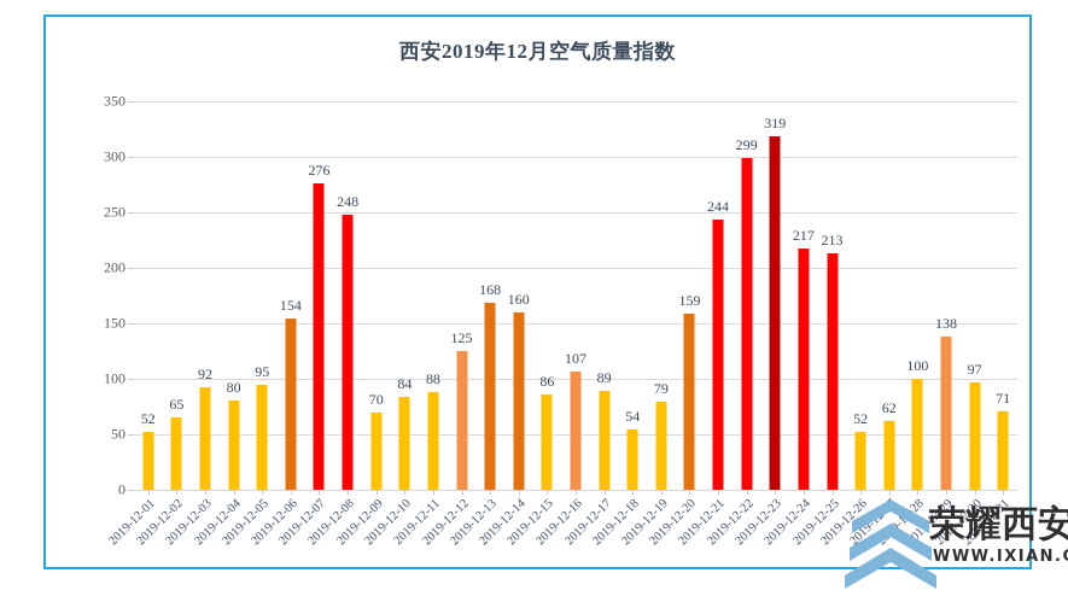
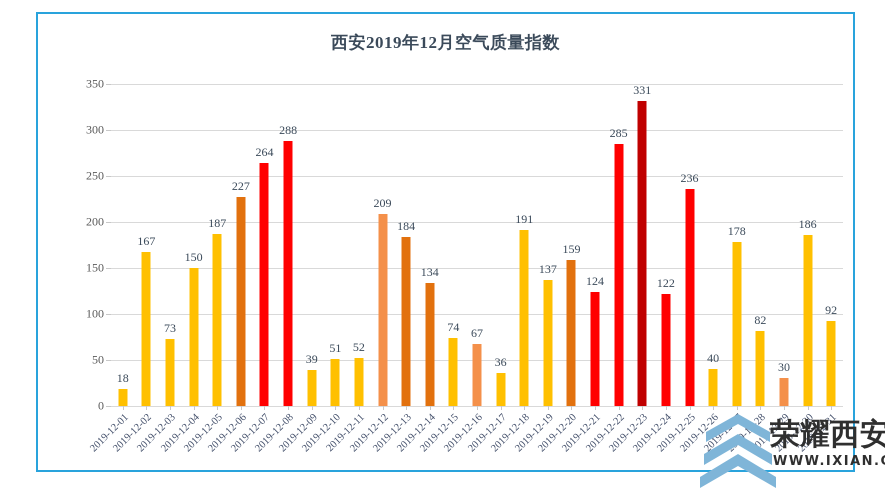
2019-12-01: 52 -> 18
2019-12-02: 65 -> 167
2019-12-03: 92 -> 73
2019-12-04: 80 -> 150
2019-12-05: 95 -> 187
2019-12-06: 154 -> 227
2019-12-07: 276 -> 264
2019-12-08: 248 -> 288
2019-12-09: 70 -> 39
2019-12-10: 84 -> 51
2019-12-11: 88 -> 52
2019-12-12: 125 -> 209
2019-12-13: 168 -> 184
2019-12-14: 160 -> 134
2019-12-15: 86 -> 74
2019-12-16: 107 -> 67
2019-12-17: 89 -> 36
2019-12-18: 54 -> 191
2019-12-19: 79 -> 137
2019-12-21: 244 -> 124
2019-12-22: 299 -> 285
2019-12-23: 319 -> 331
2019-12-24: 217 -> 122
2019-12-25: 213 -> 236
2019-12-26: 52 -> 40
2019-12-27: 62 -> 178
2019-12-28: 100 -> 82
2019-12-29: 138 -> 30
2019-12-30: 97 -> 186
2019-12-31: 71 -> 92
